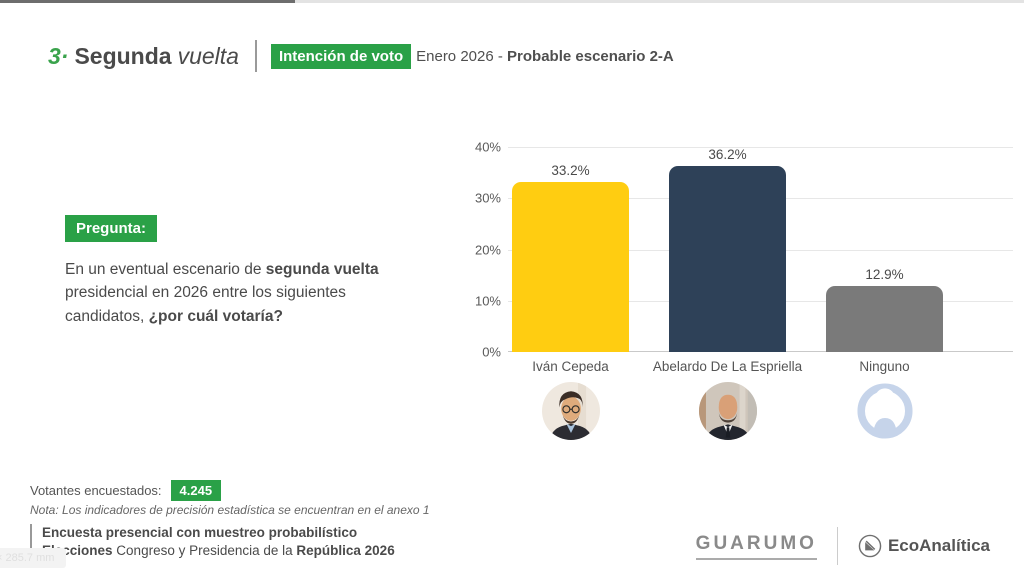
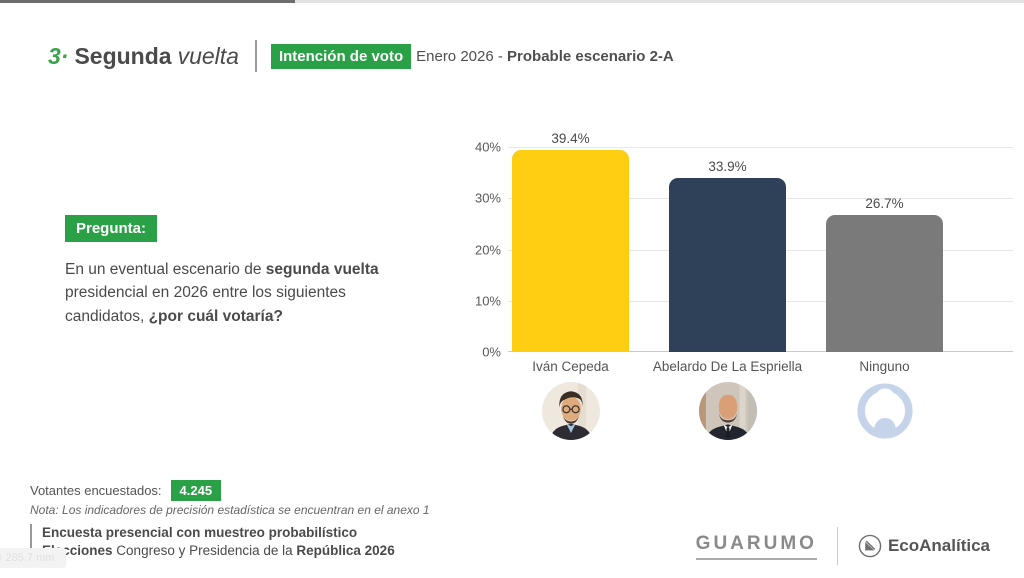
Iván Cepeda: 33.2% -> 39.4%
Abelardo De La Espriella: 36.2% -> 33.9%
Ninguno: 12.9% -> 26.7%
